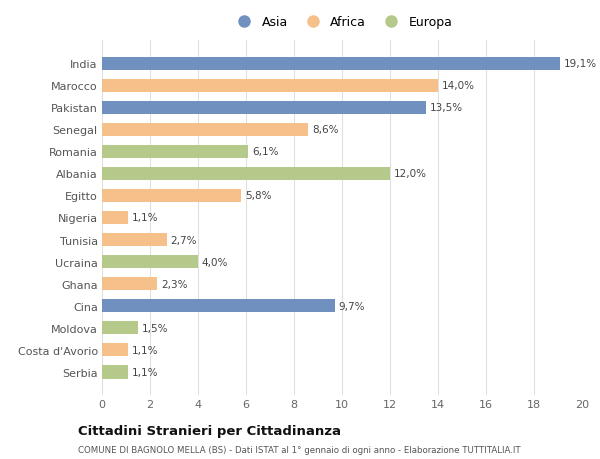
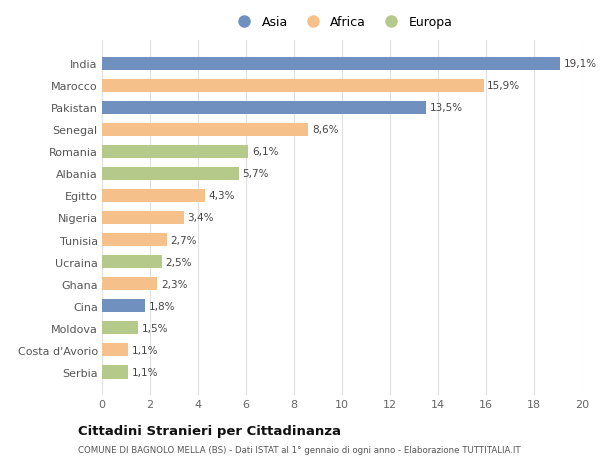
Marocco: 14,0% -> 15,9%
Albania: 12,0% -> 5,7%
Egitto: 5,8% -> 4,3%
Nigeria: 1,1% -> 3,4%
Ucraina: 4,0% -> 2,5%
Cina: 9,7% -> 1,8%
